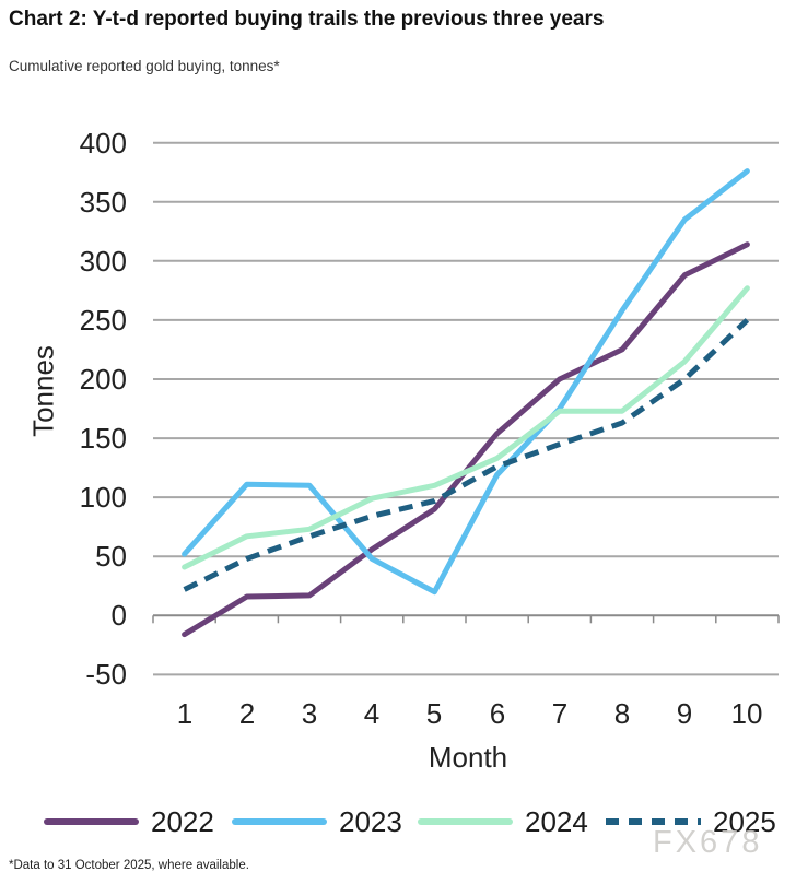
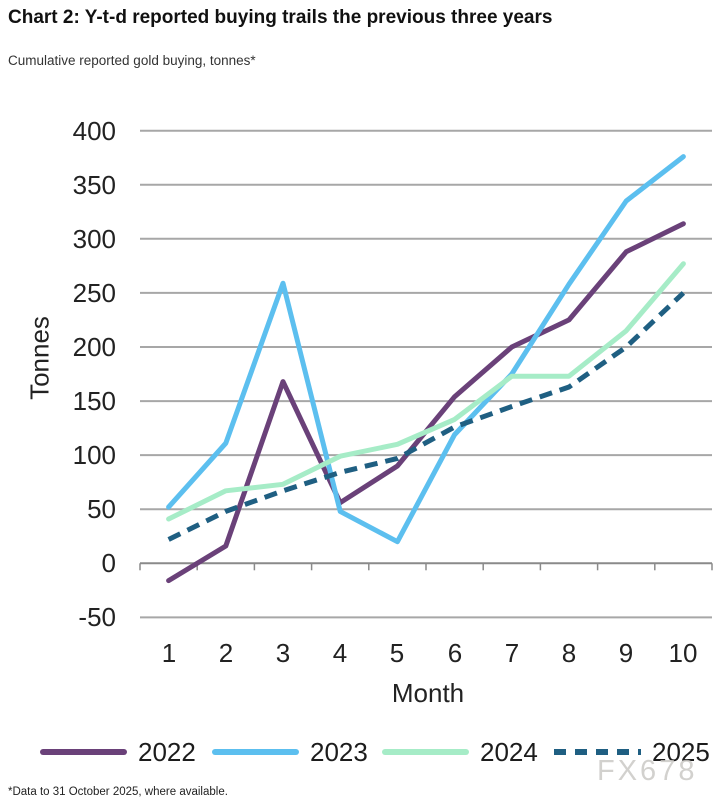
2022/3: 17 -> 168
2023/3: 110 -> 259
